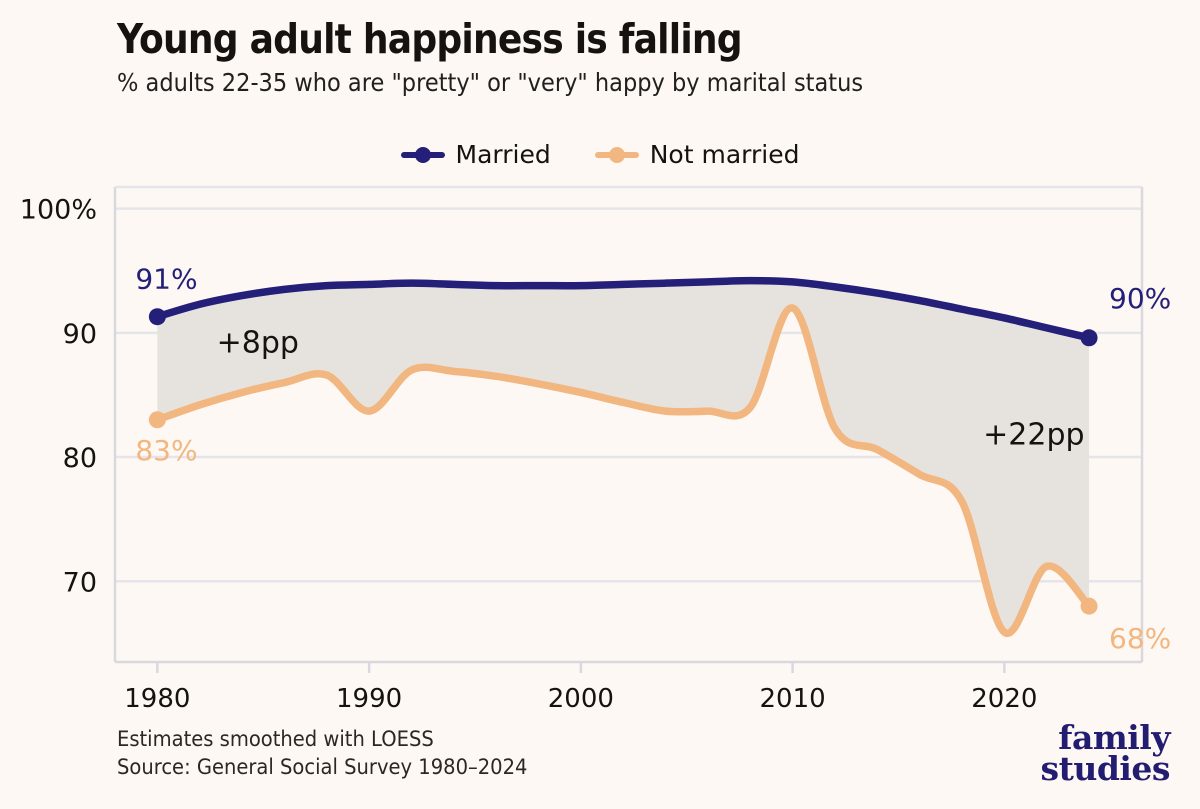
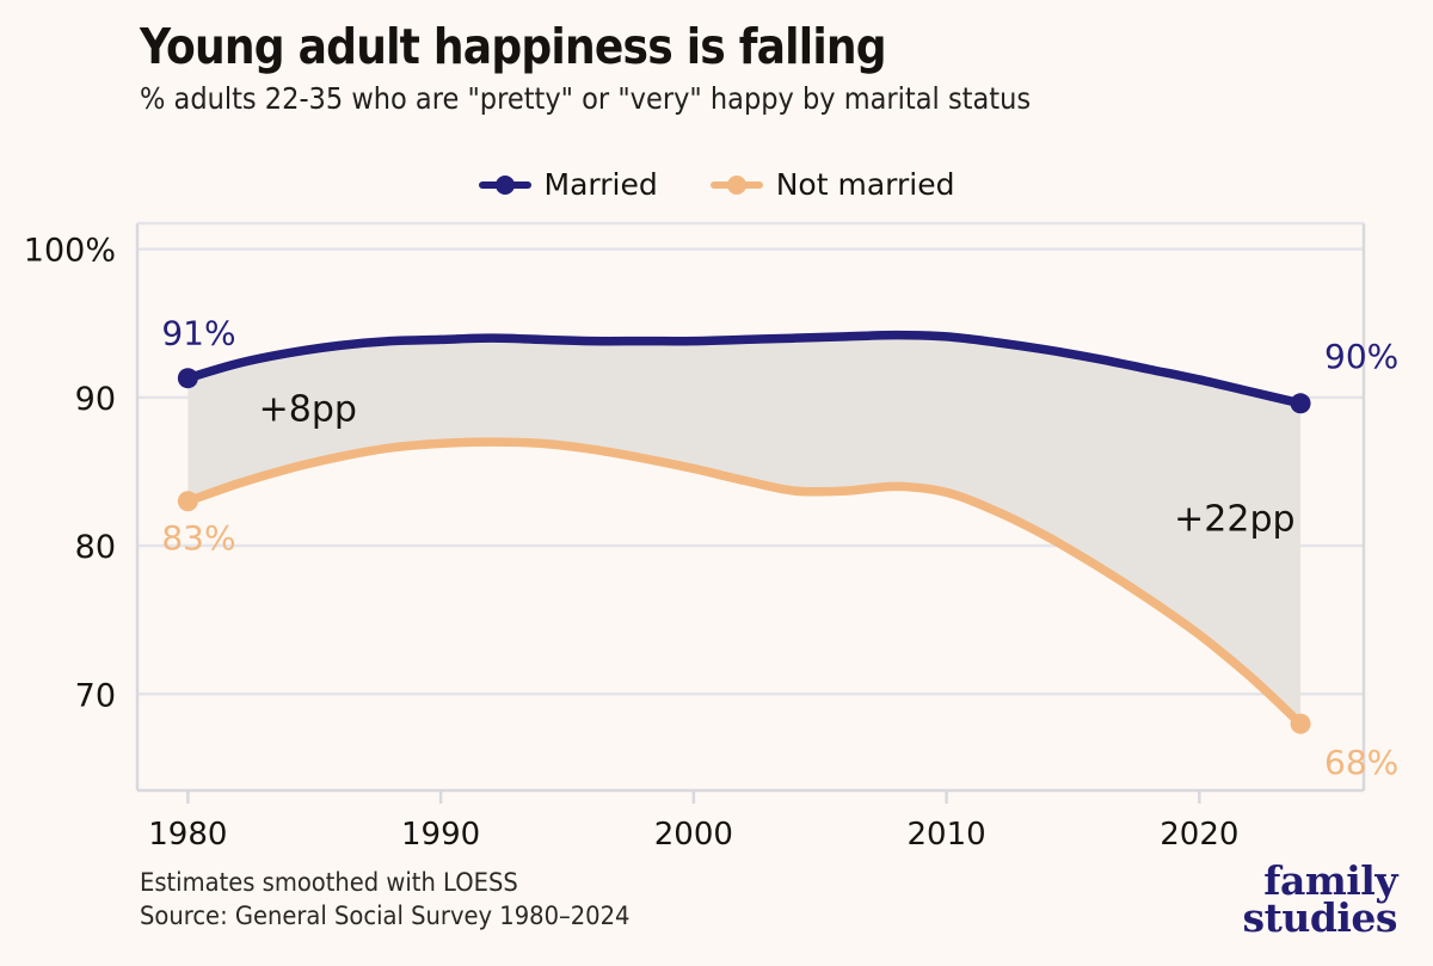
Not married/1990: 83.7% -> 86.9%
Not married/2010: 92.0% -> 83.6%
Not married/2020: 65.9% -> 74.0%
